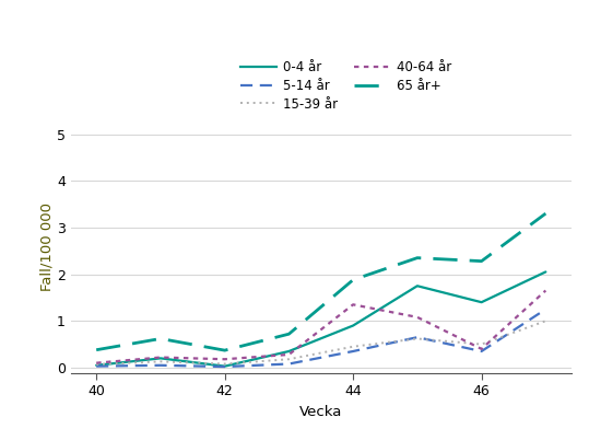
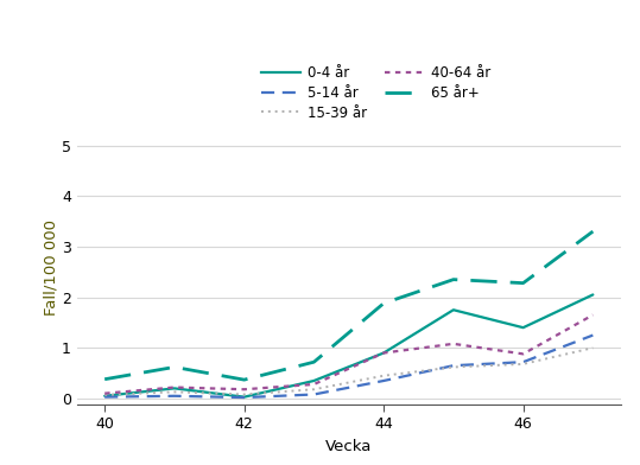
40-64 år/44: 1.35 -> 0.90
5-14 år/46: 0.35 -> 0.72
15-39 år/46: 0.50 -> 0.68
40-64 år/46: 0.40 -> 0.88
